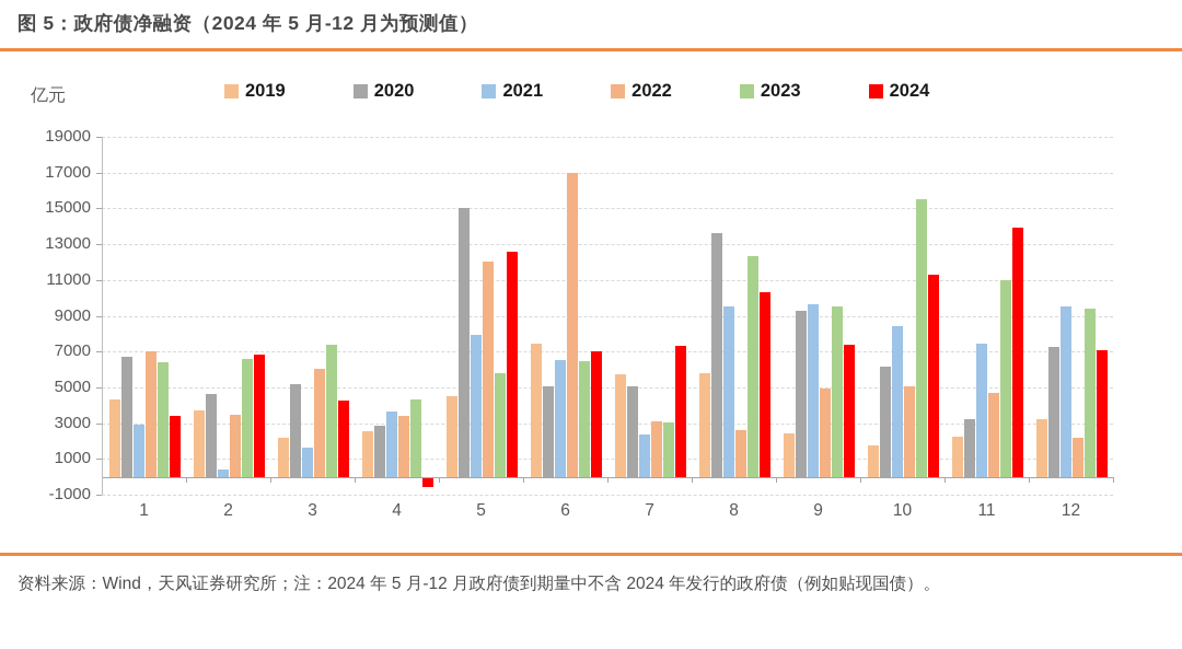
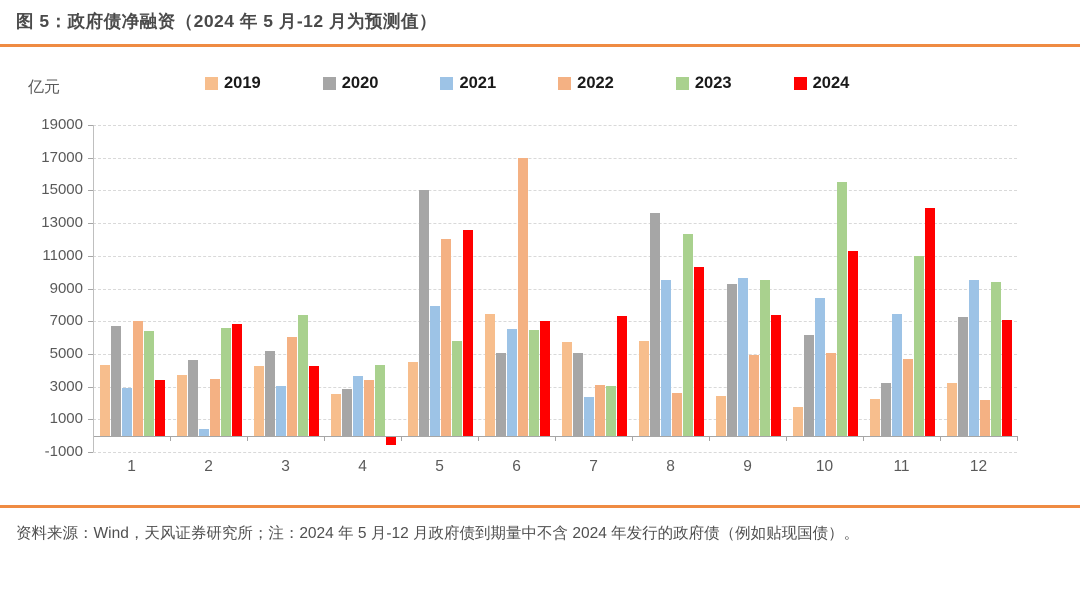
2019/3: 2200 -> 4200
2021/3: 1600 -> 3000
